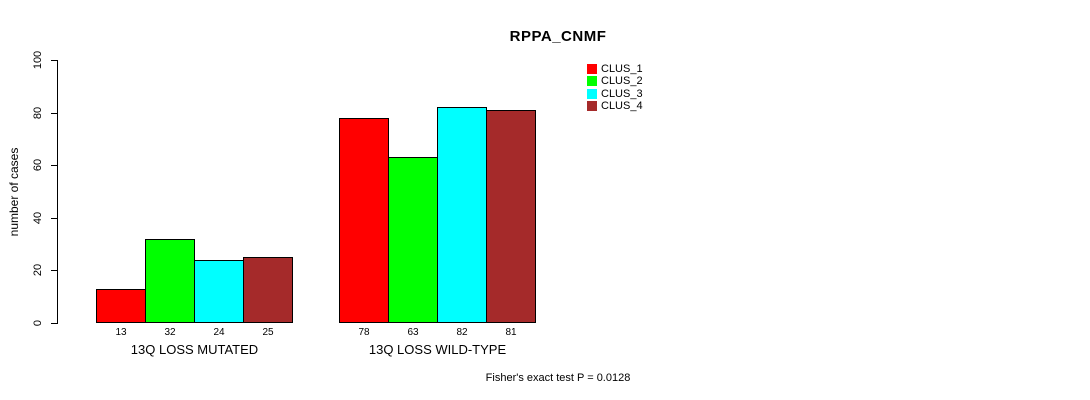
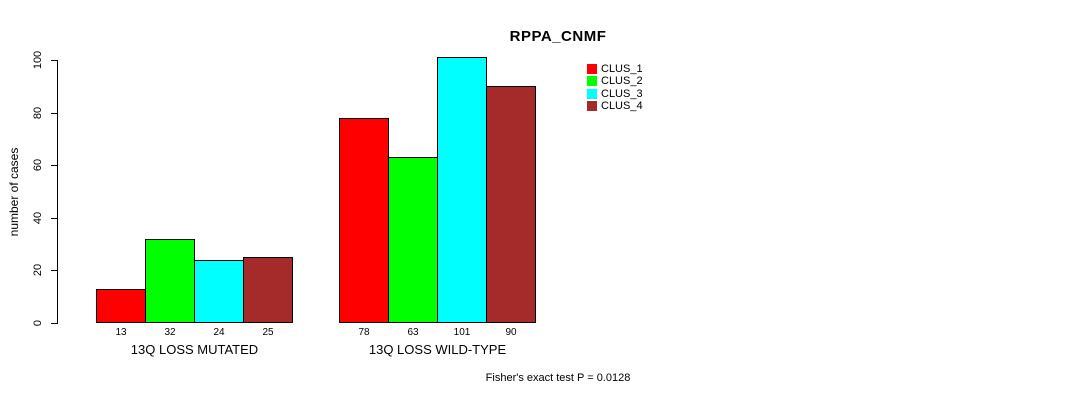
CLUS_3/13Q LOSS WILD-TYPE: 82 -> 101
CLUS_4/13Q LOSS WILD-TYPE: 81 -> 90
